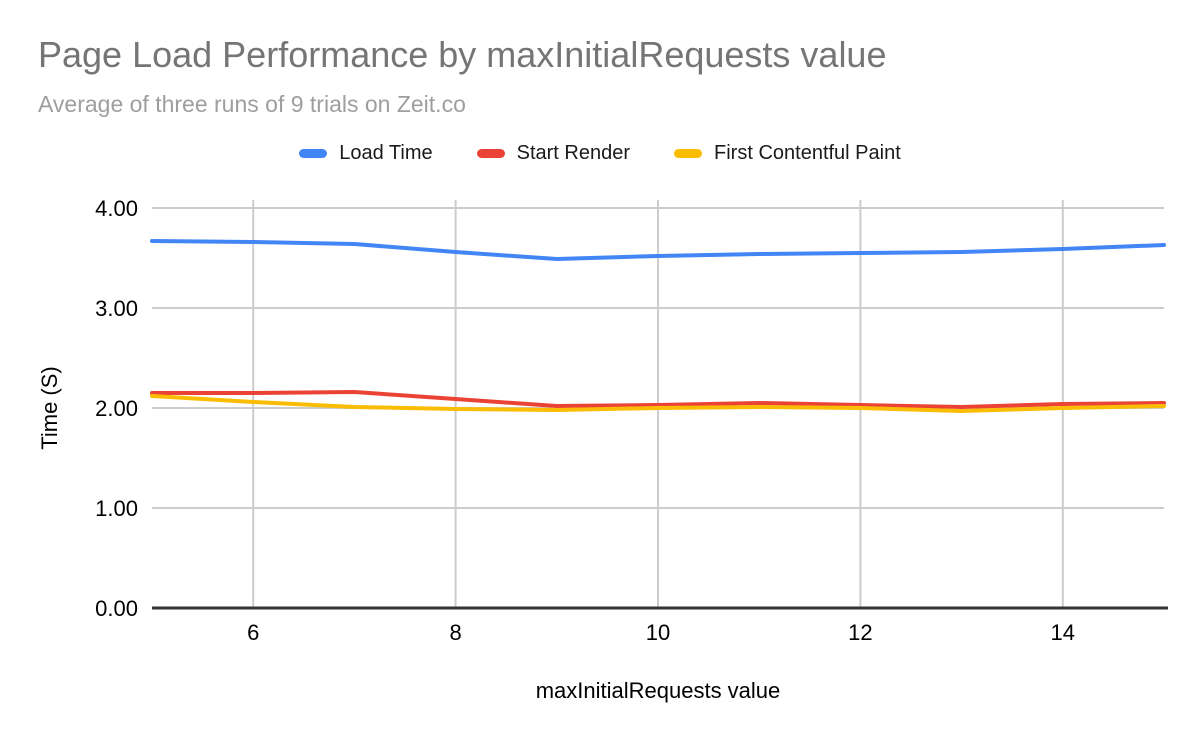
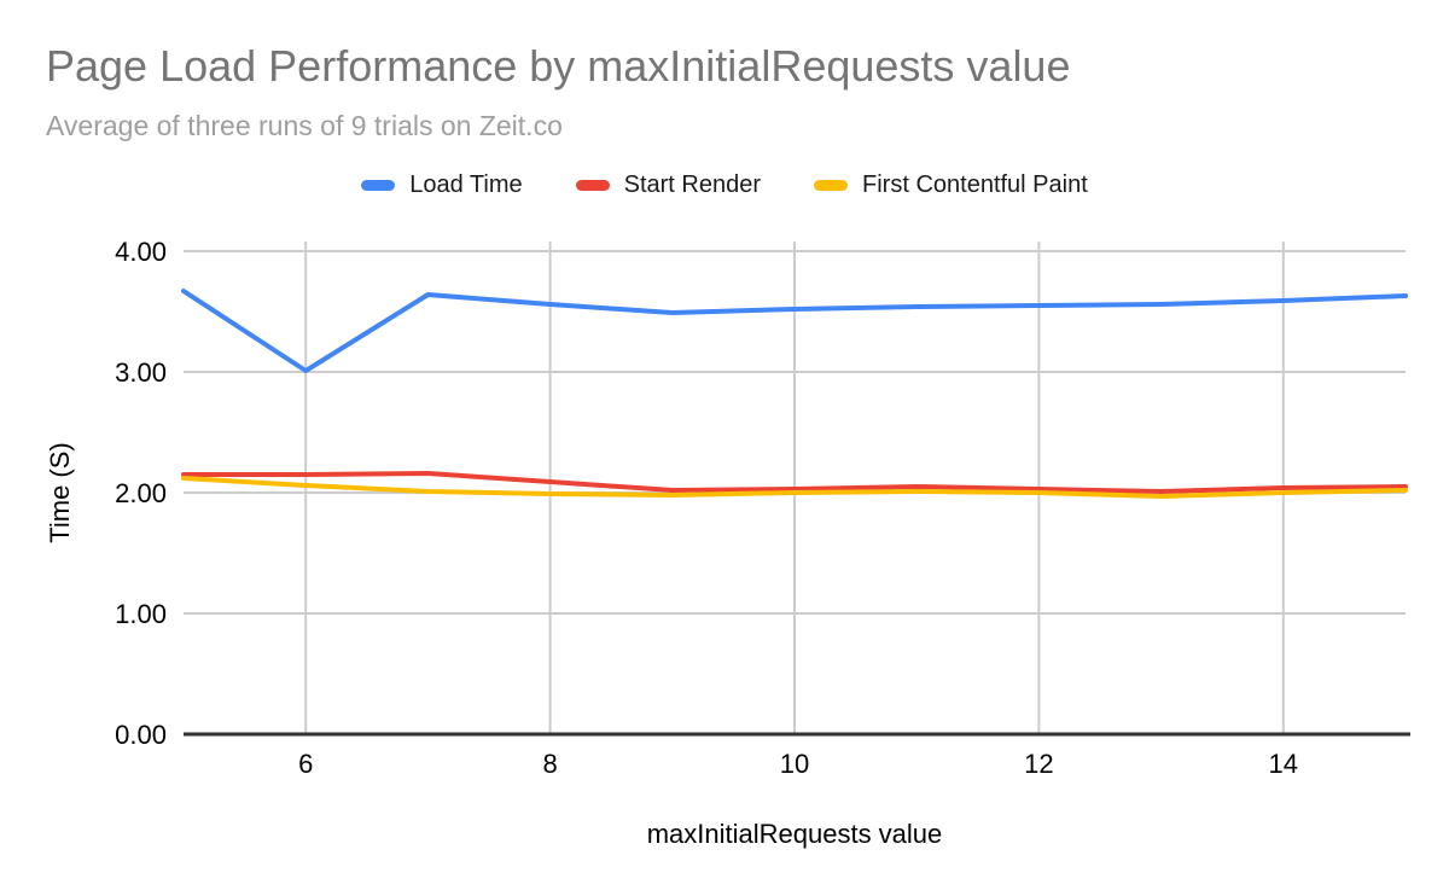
Load Time/6: 3.66 -> 3.01
